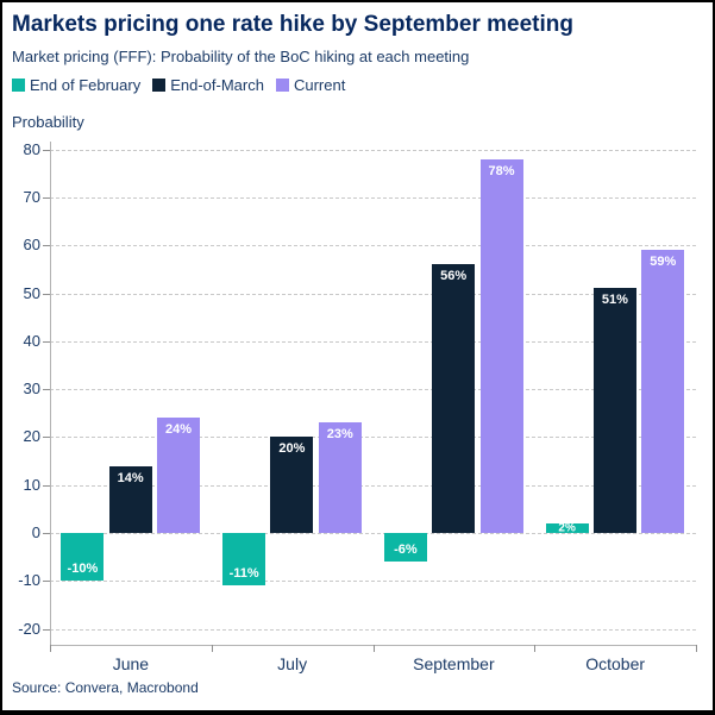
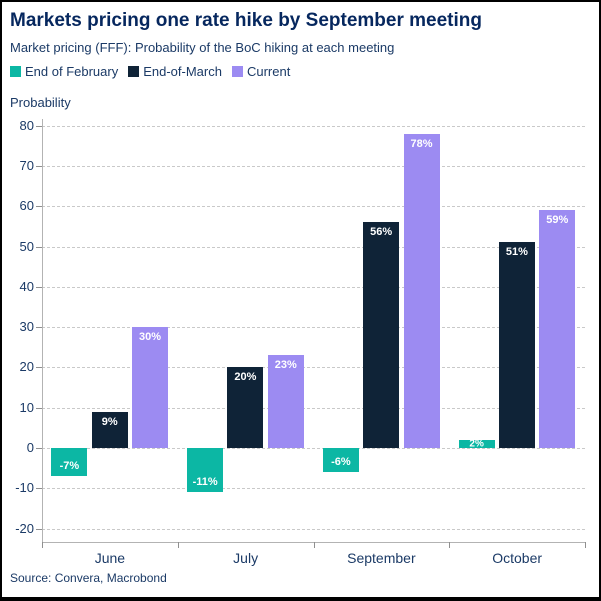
End of February/June: -10% -> -7%
End-of-March/June: 14% -> 9%
Current/June: 24% -> 30%
